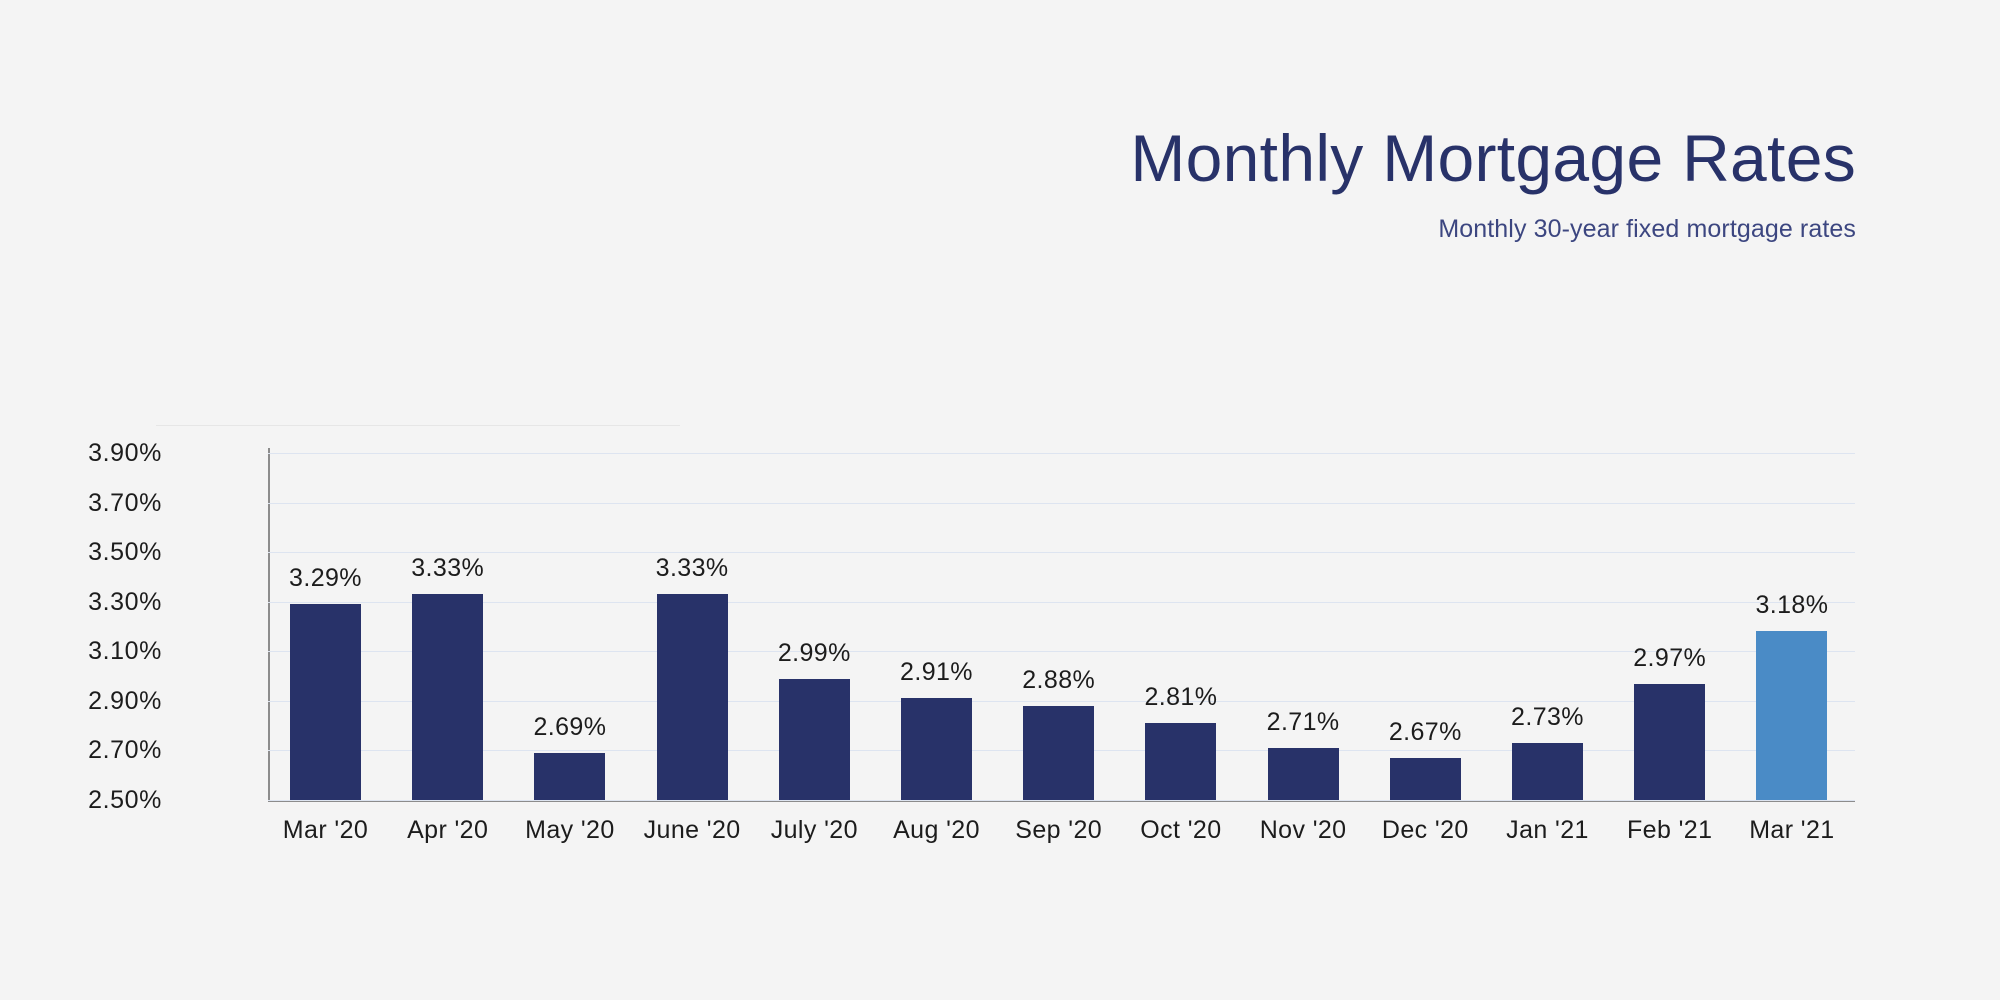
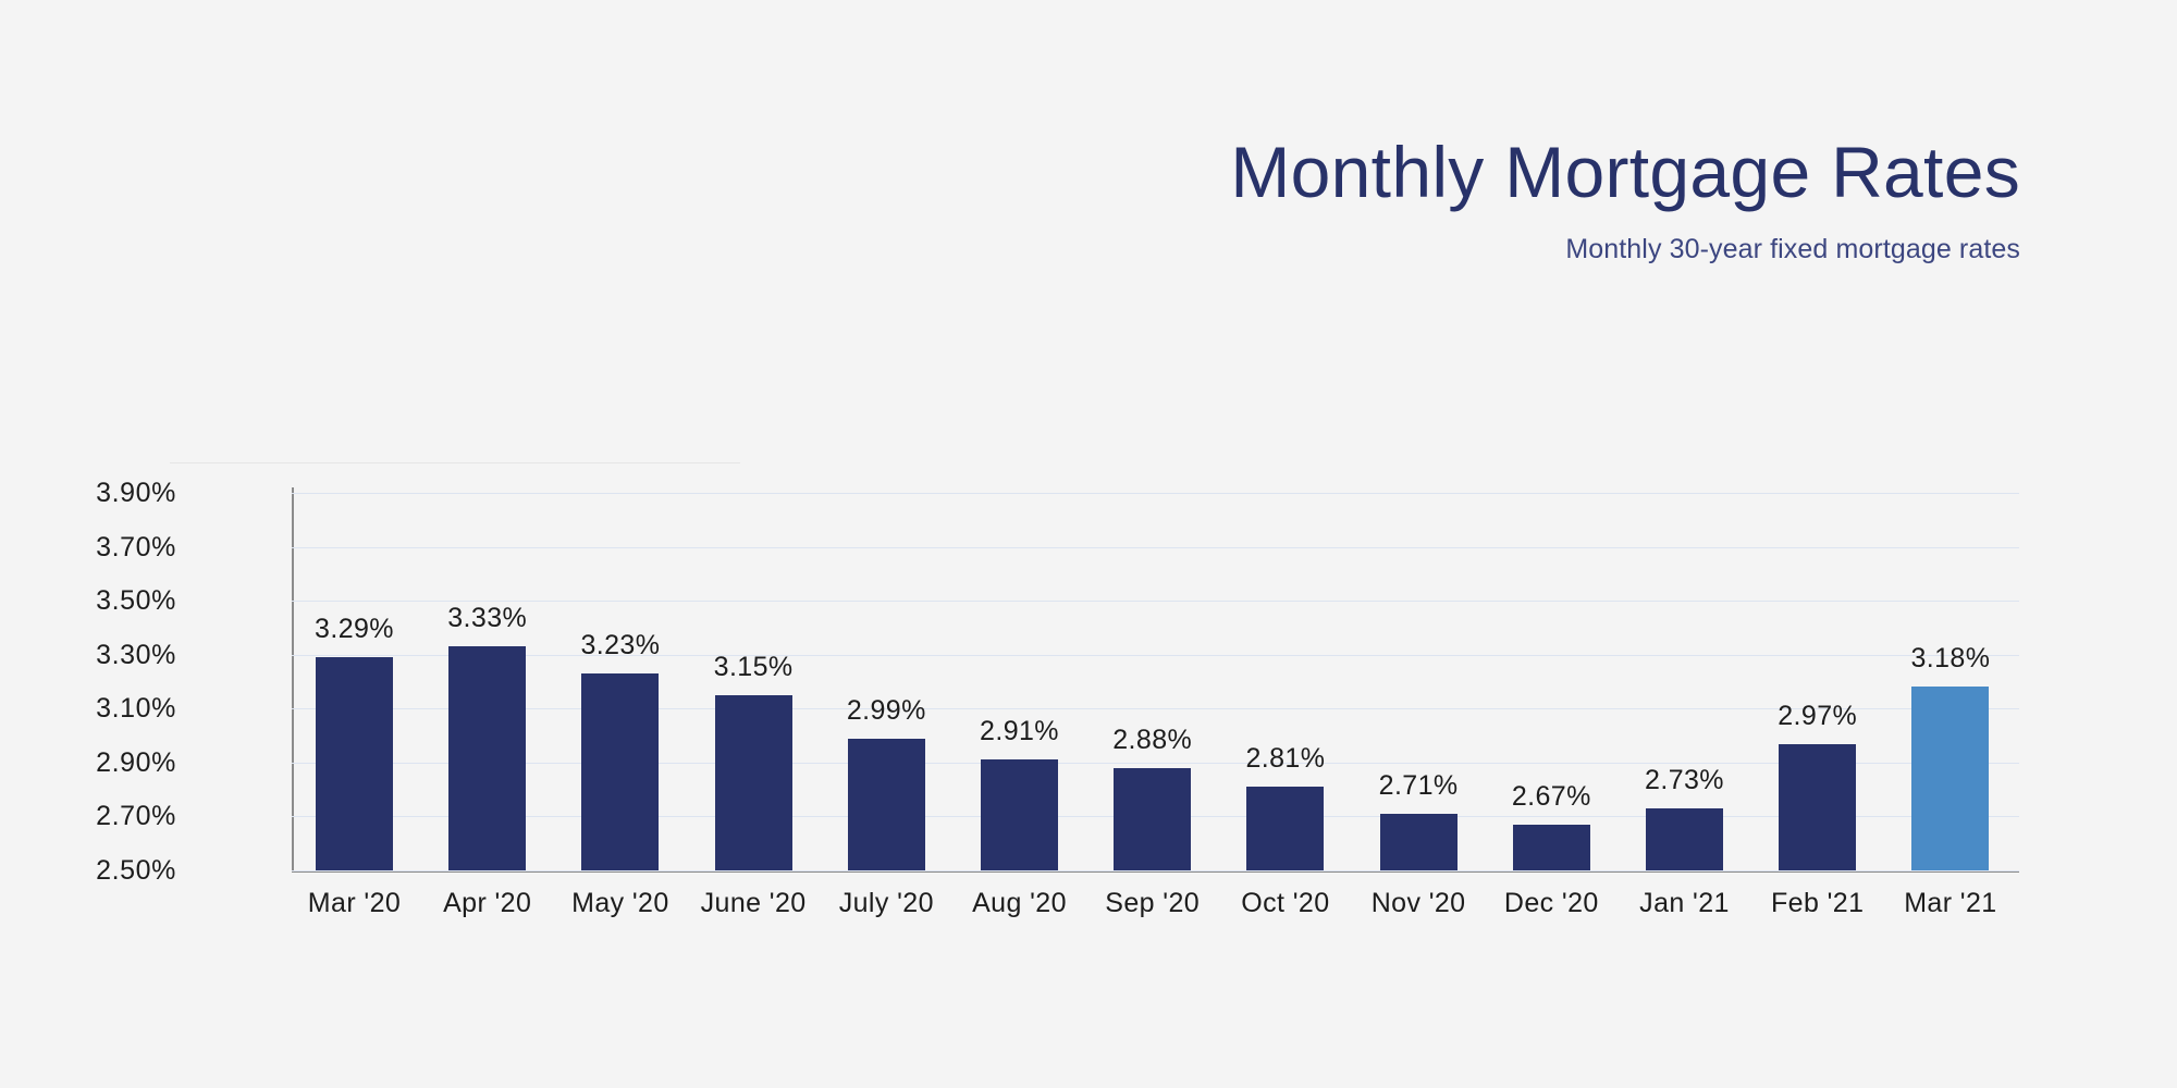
May '20: 2.69% -> 3.23%
June '20: 3.33% -> 3.15%
